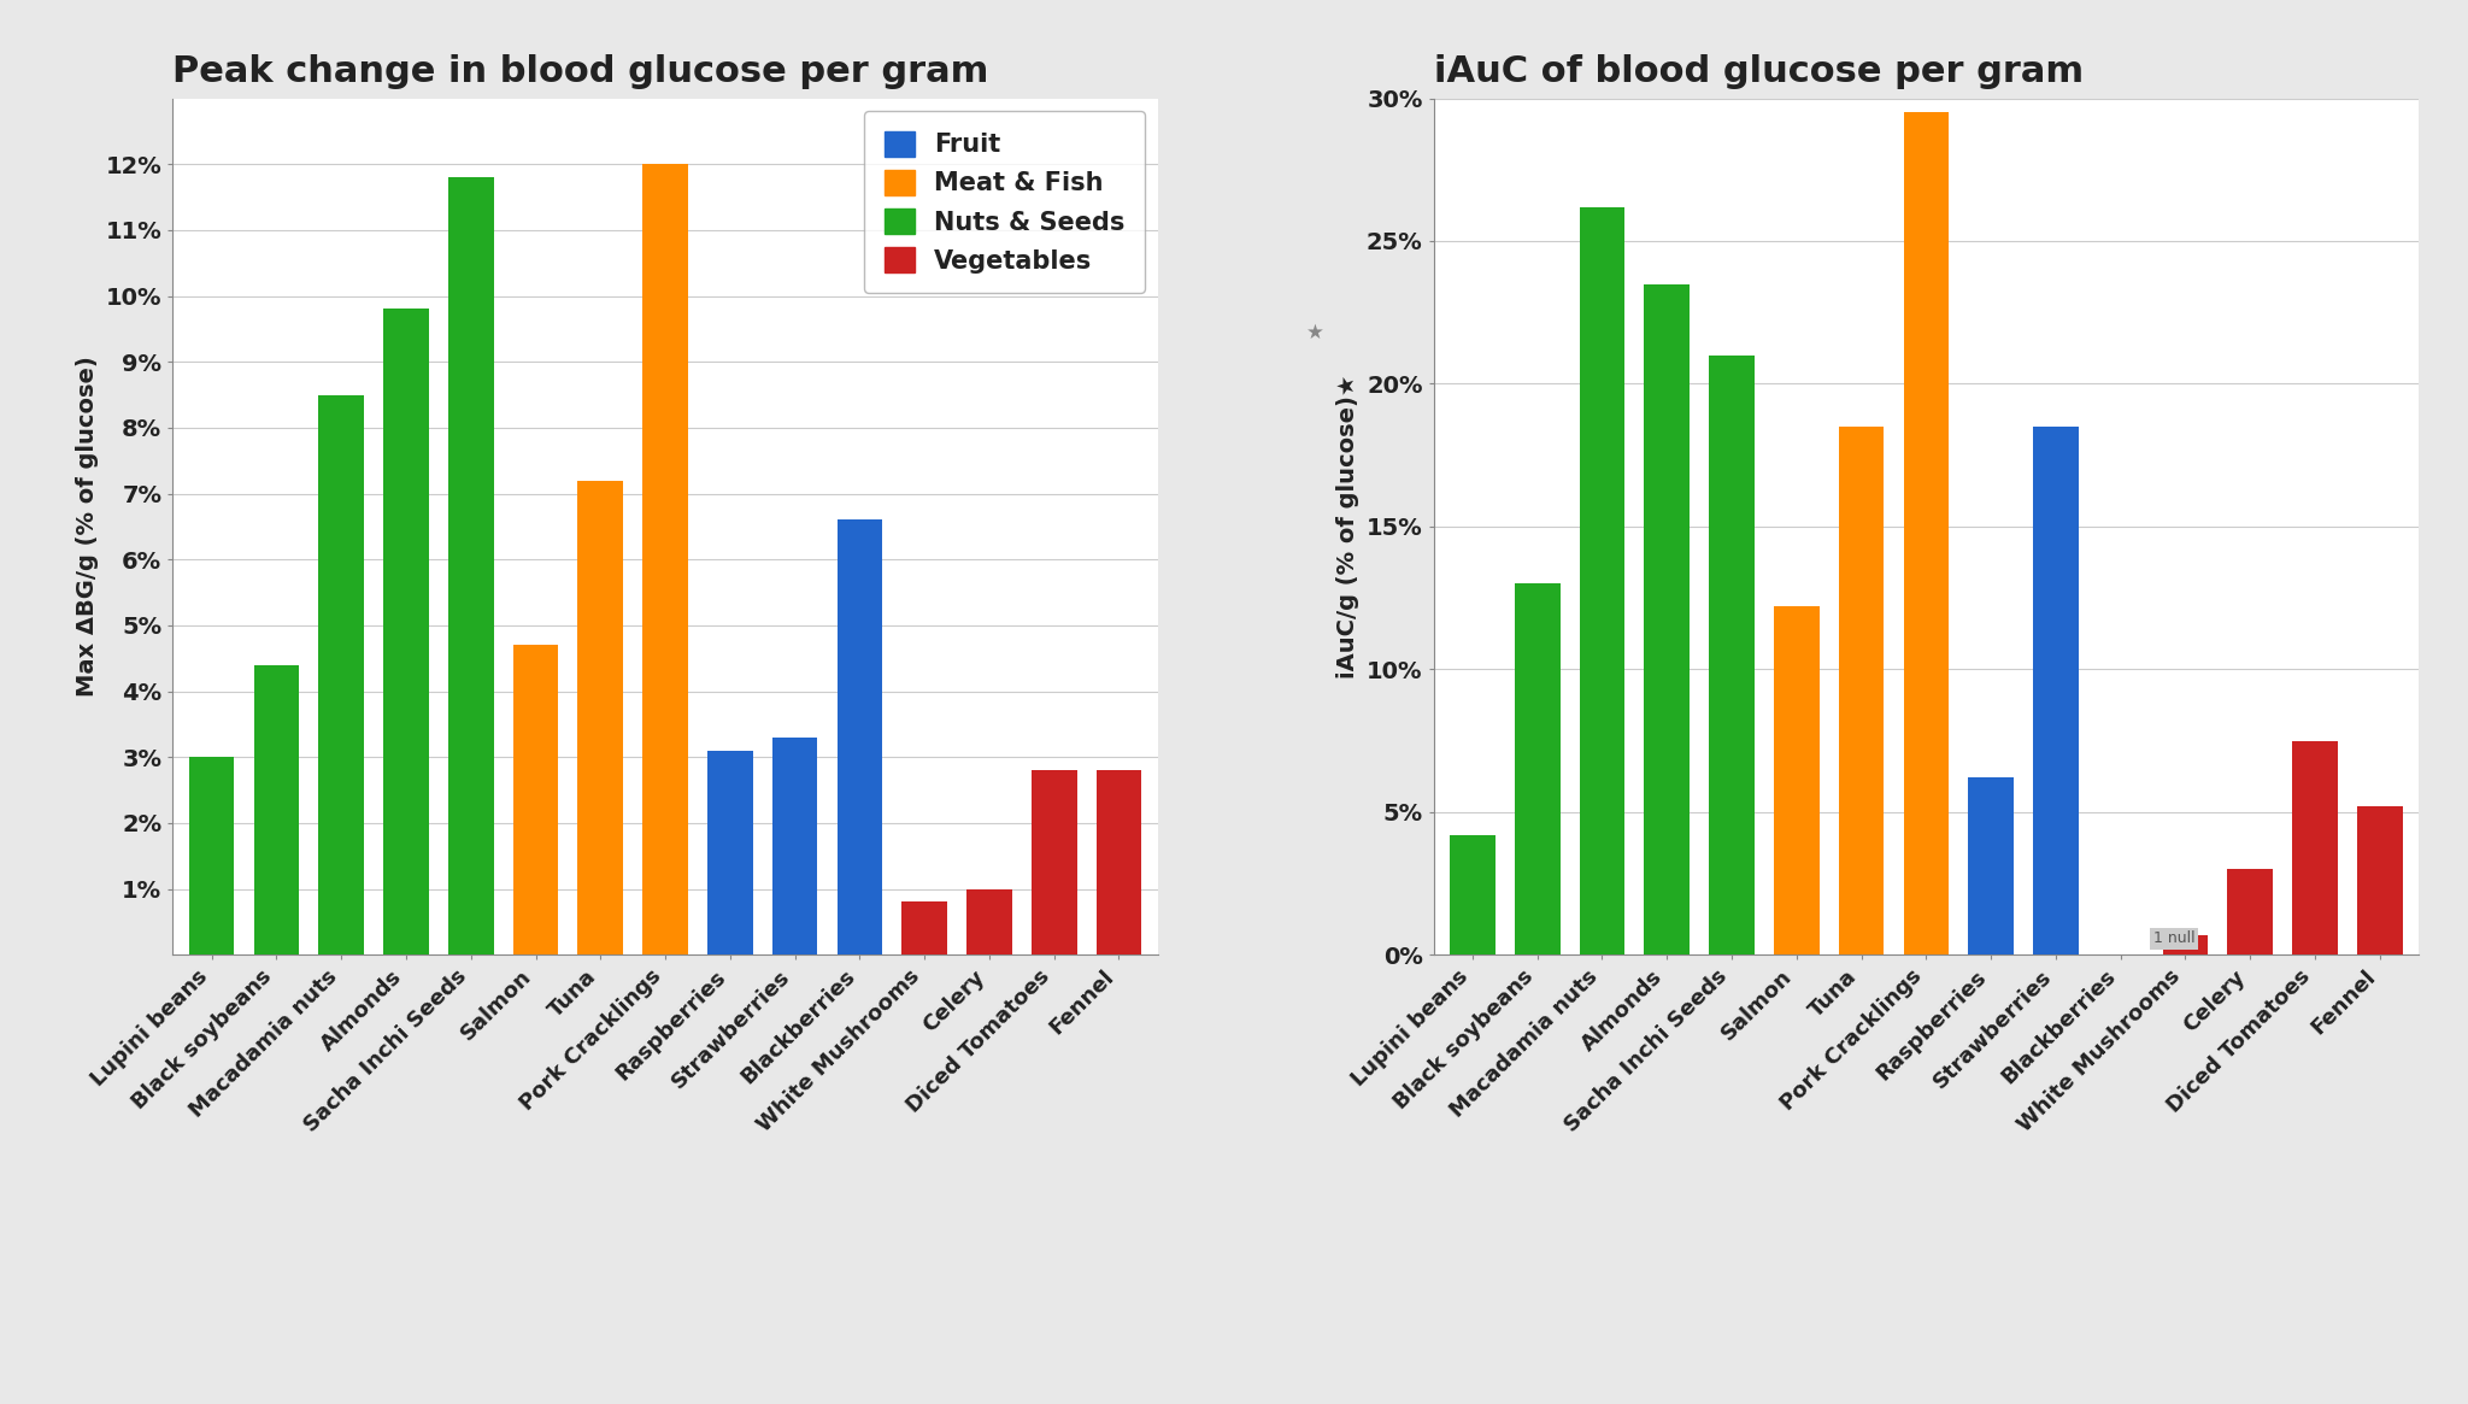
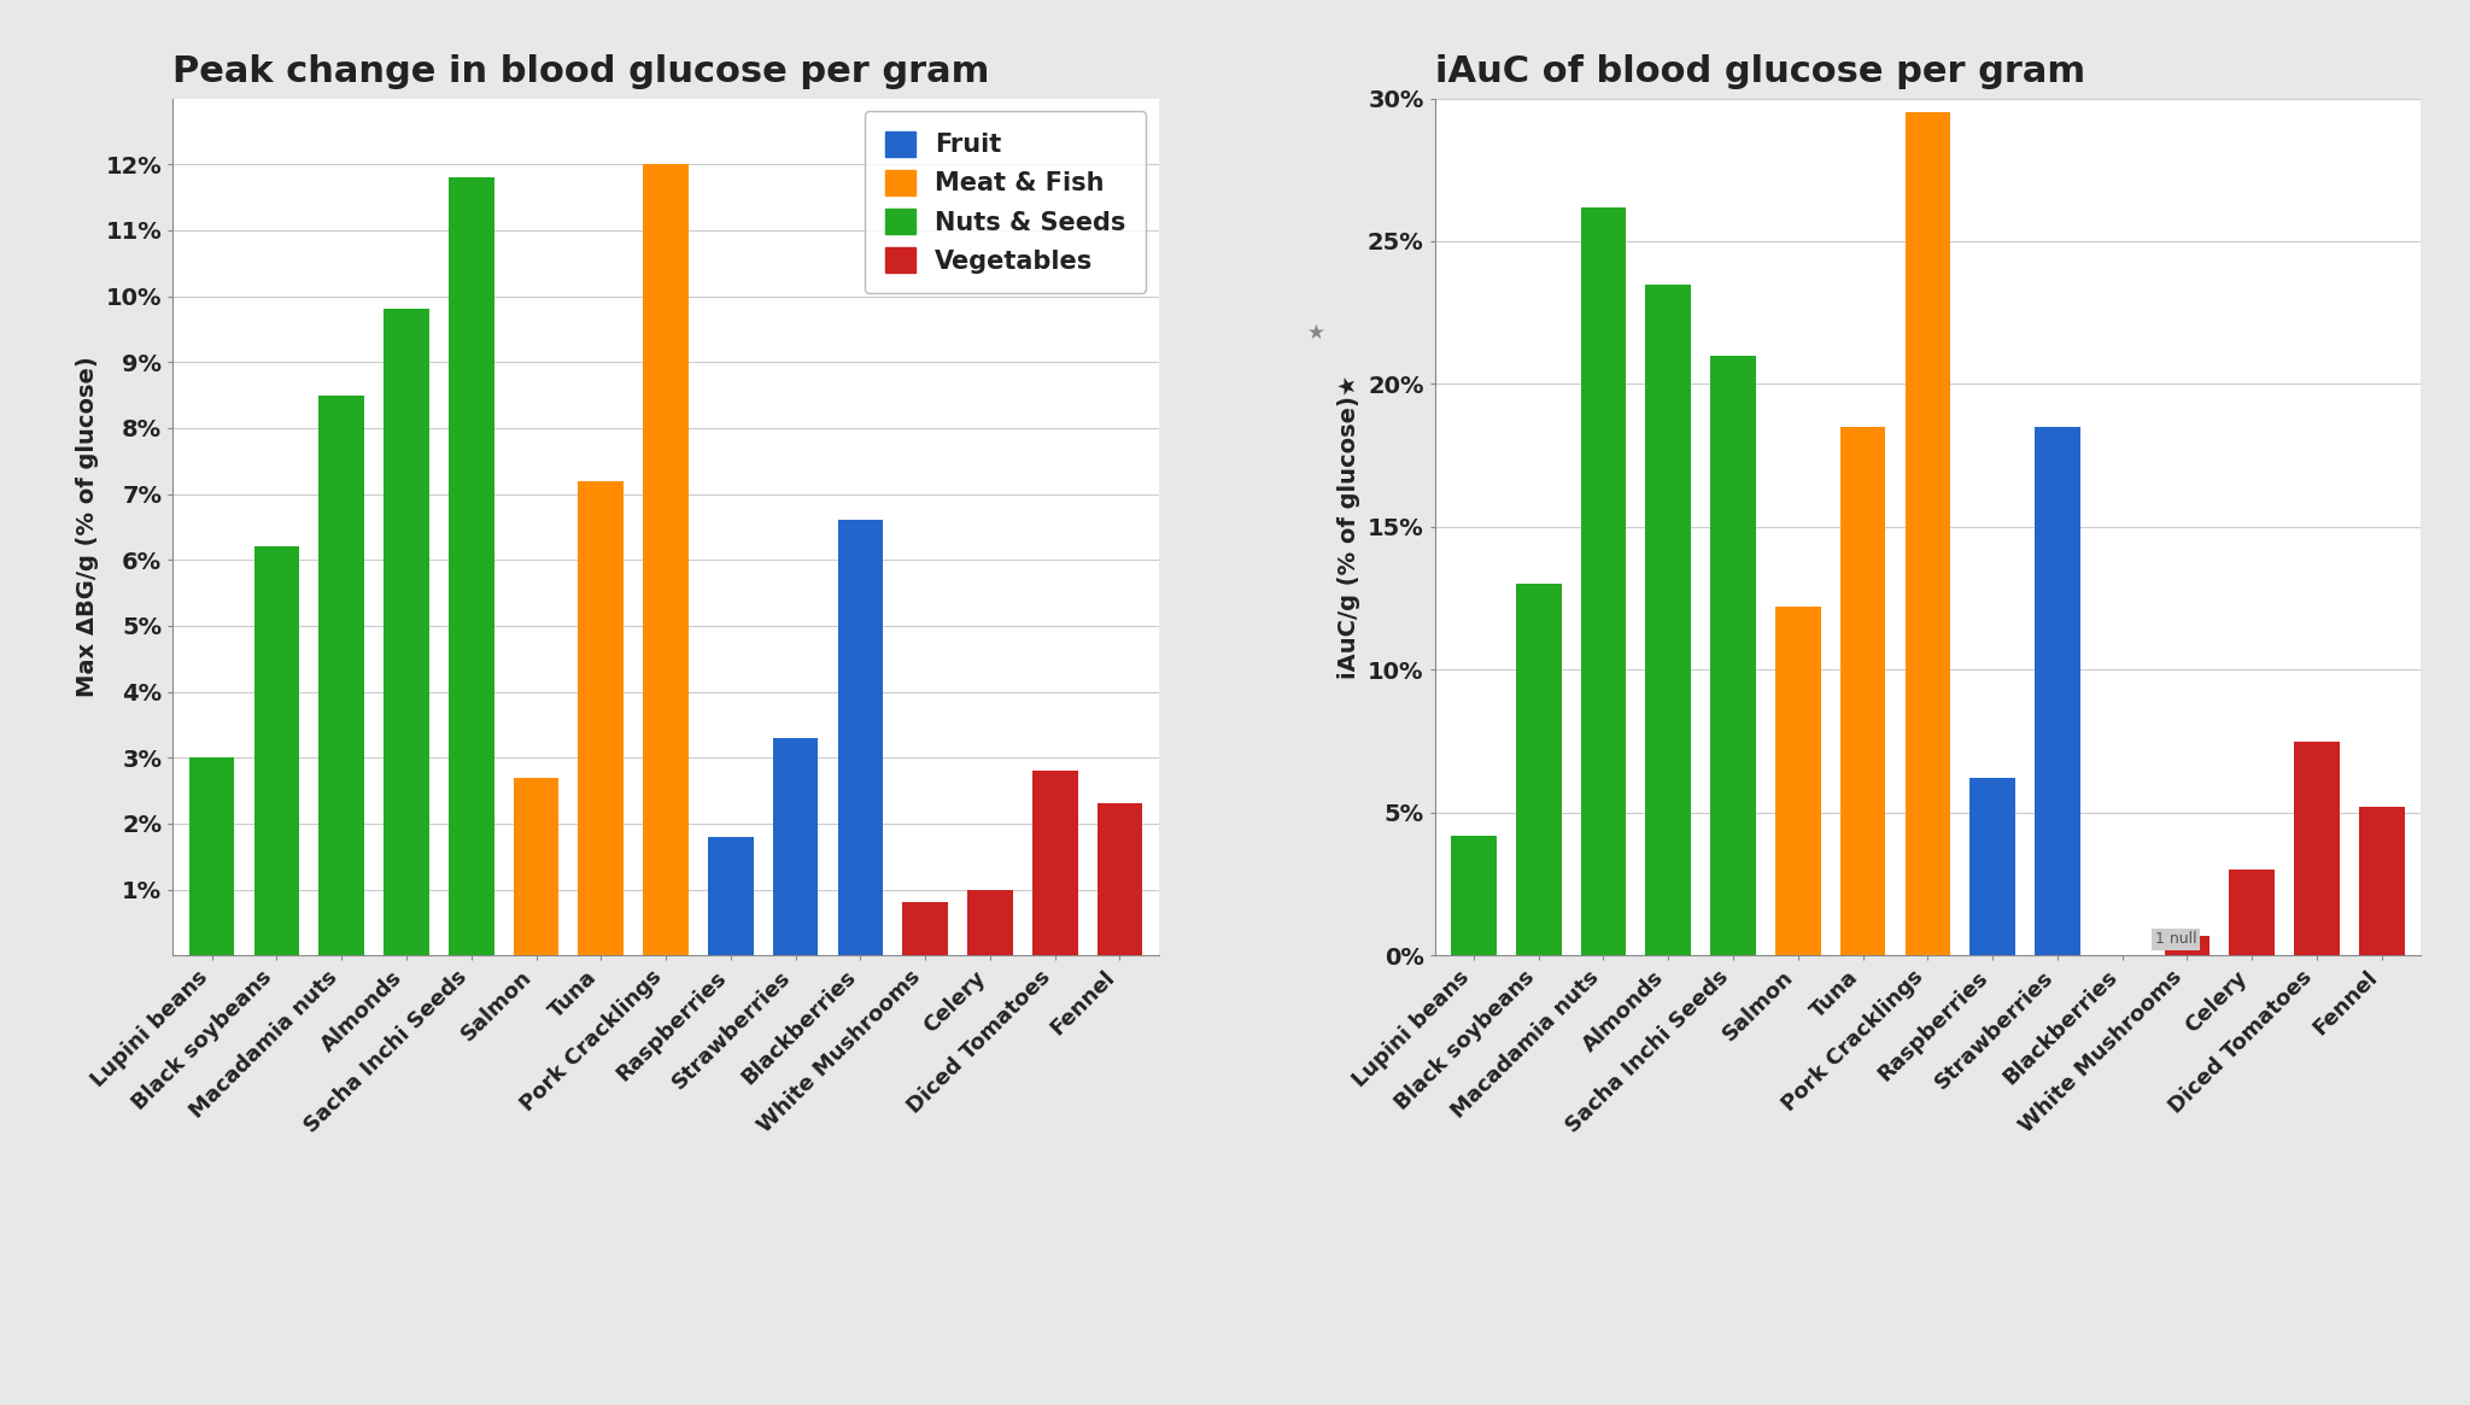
Peak change in blood glucose per gram/Black soybeans: 4.4% -> 6.2%
Peak change in blood glucose per gram/Salmon: 4.7% -> 2.7%
Peak change in blood glucose per gram/Raspberries: 3.1% -> 1.8%
Peak change in blood glucose per gram/Fennel: 2.8% -> 2.3%
